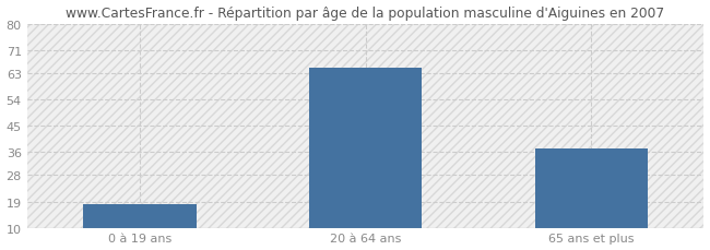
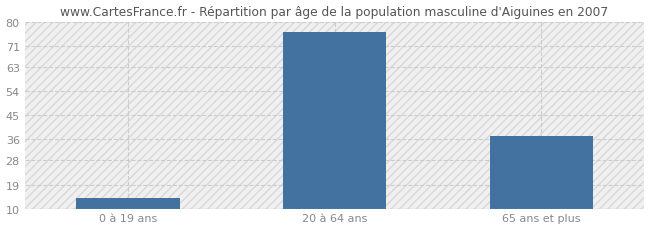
0 à 19 ans: 18 -> 14
20 à 64 ans: 65 -> 76
